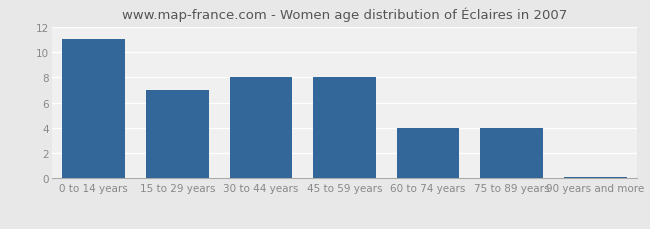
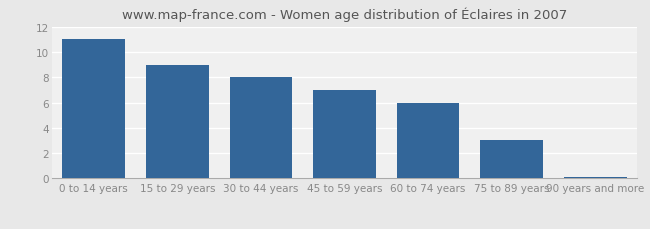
15 to 29 years: 7.0 -> 9.0
45 to 59 years: 8.0 -> 7.0
60 to 74 years: 4.0 -> 6.0
75 to 89 years: 4.0 -> 3.0
